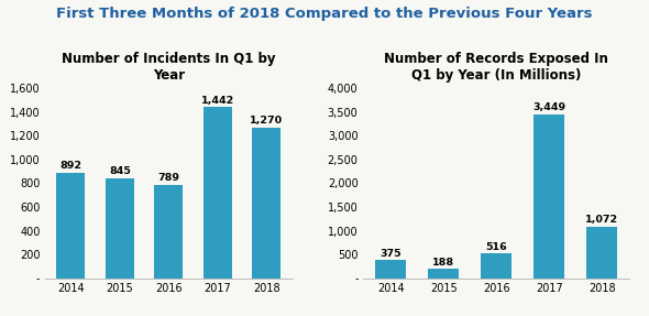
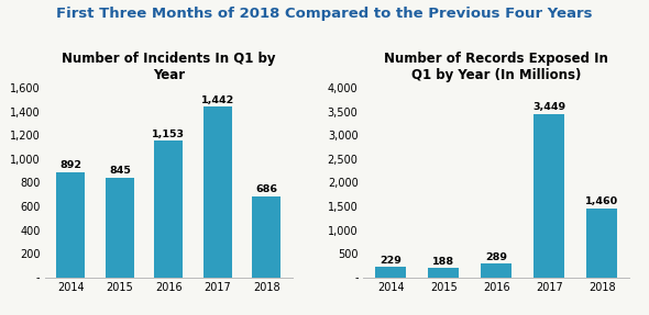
Number of Incidents In Q1 by Year/2016: 789 -> 1,153
Number of Incidents In Q1 by Year/2018: 1,270 -> 686
Number of Records Exposed In Q1 by Year (In Millions)/2014: 375 -> 229
Number of Records Exposed In Q1 by Year (In Millions)/2016: 516 -> 289
Number of Records Exposed In Q1 by Year (In Millions)/2018: 1,072 -> 1,460
